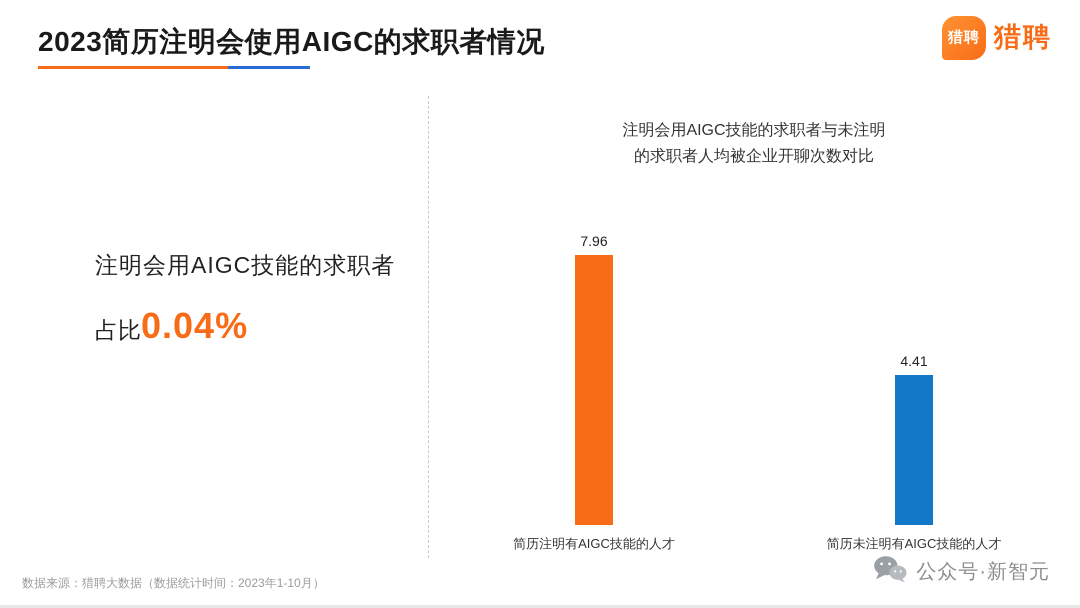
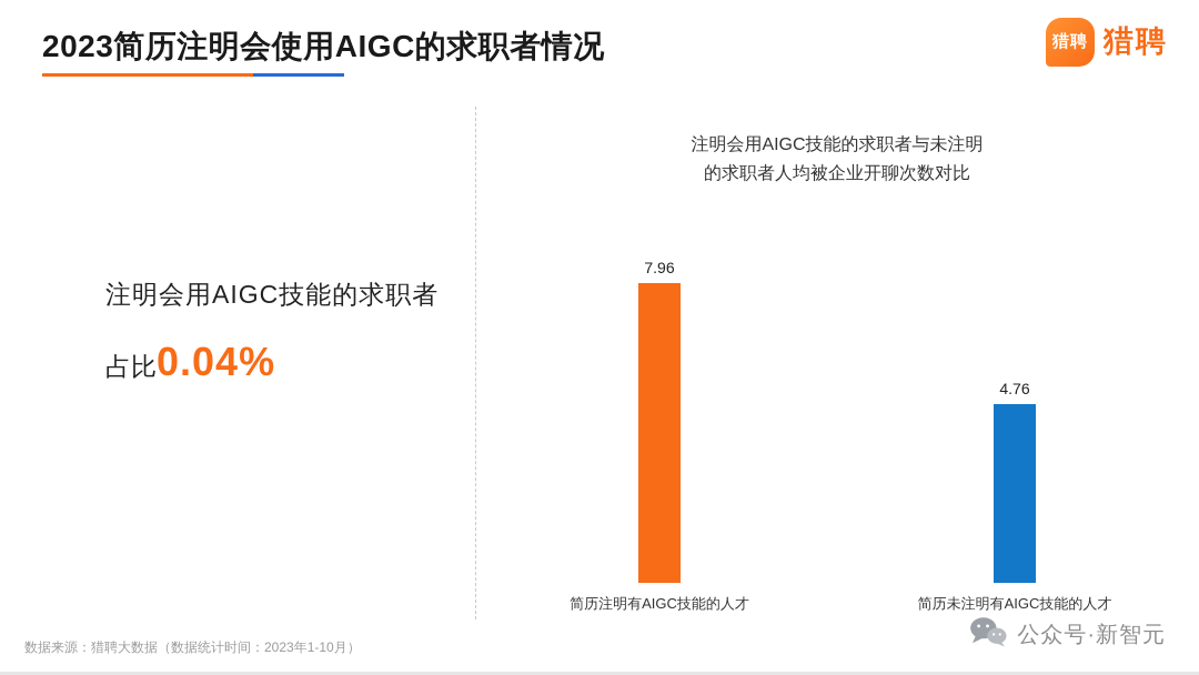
简历未注明有AIGC技能的人才: 4.41 -> 4.76
